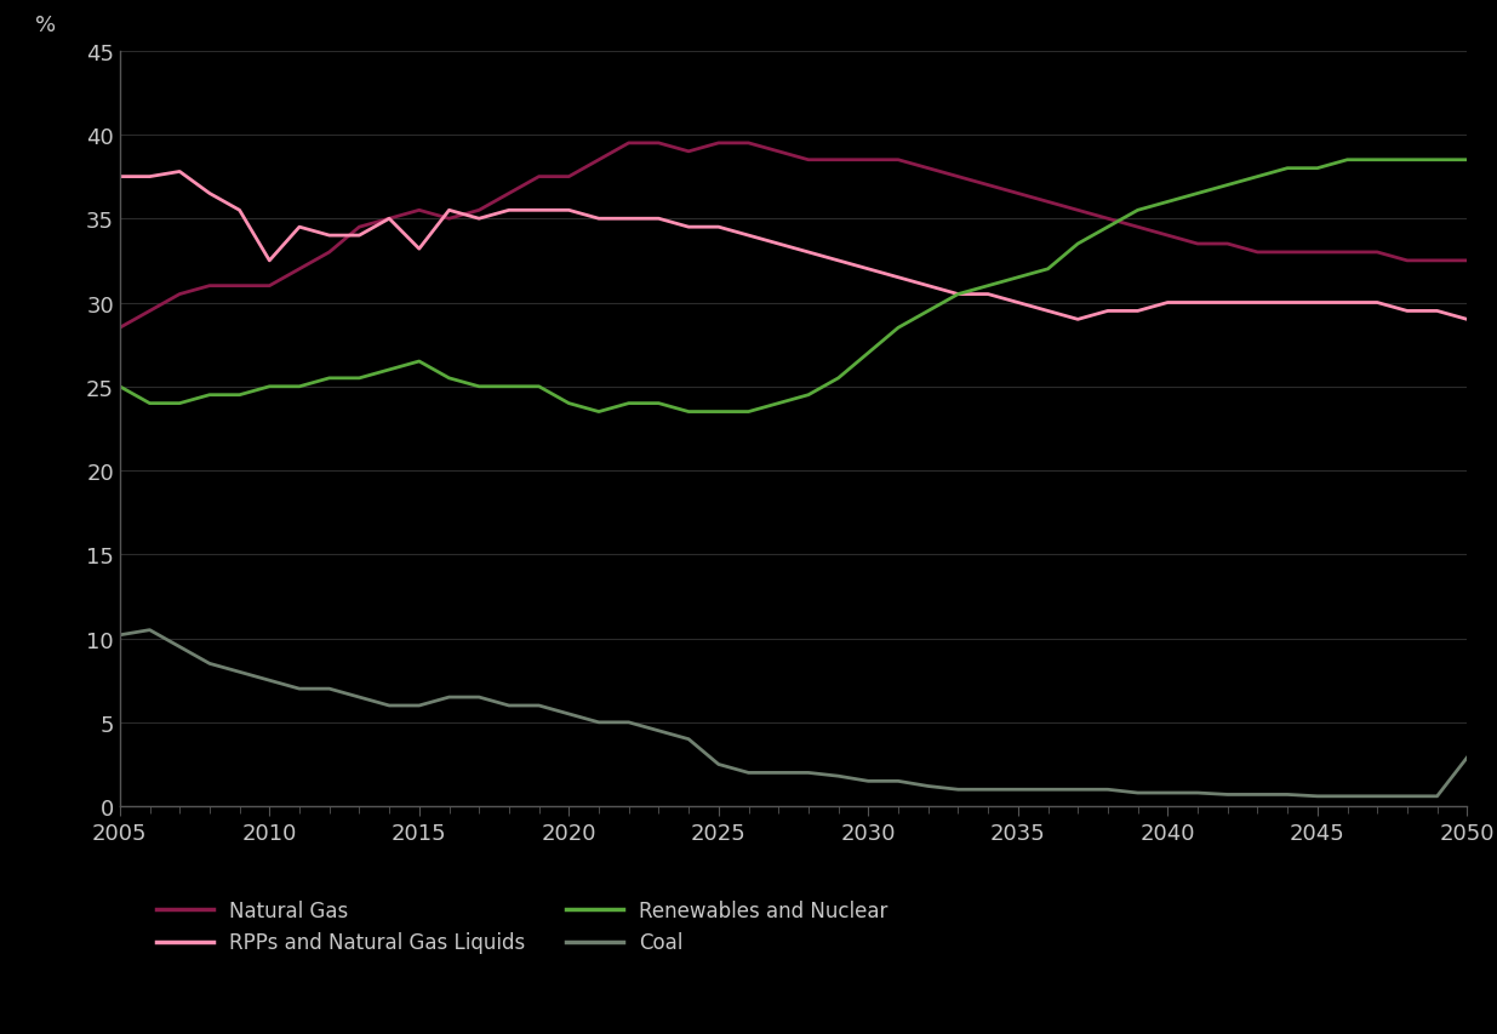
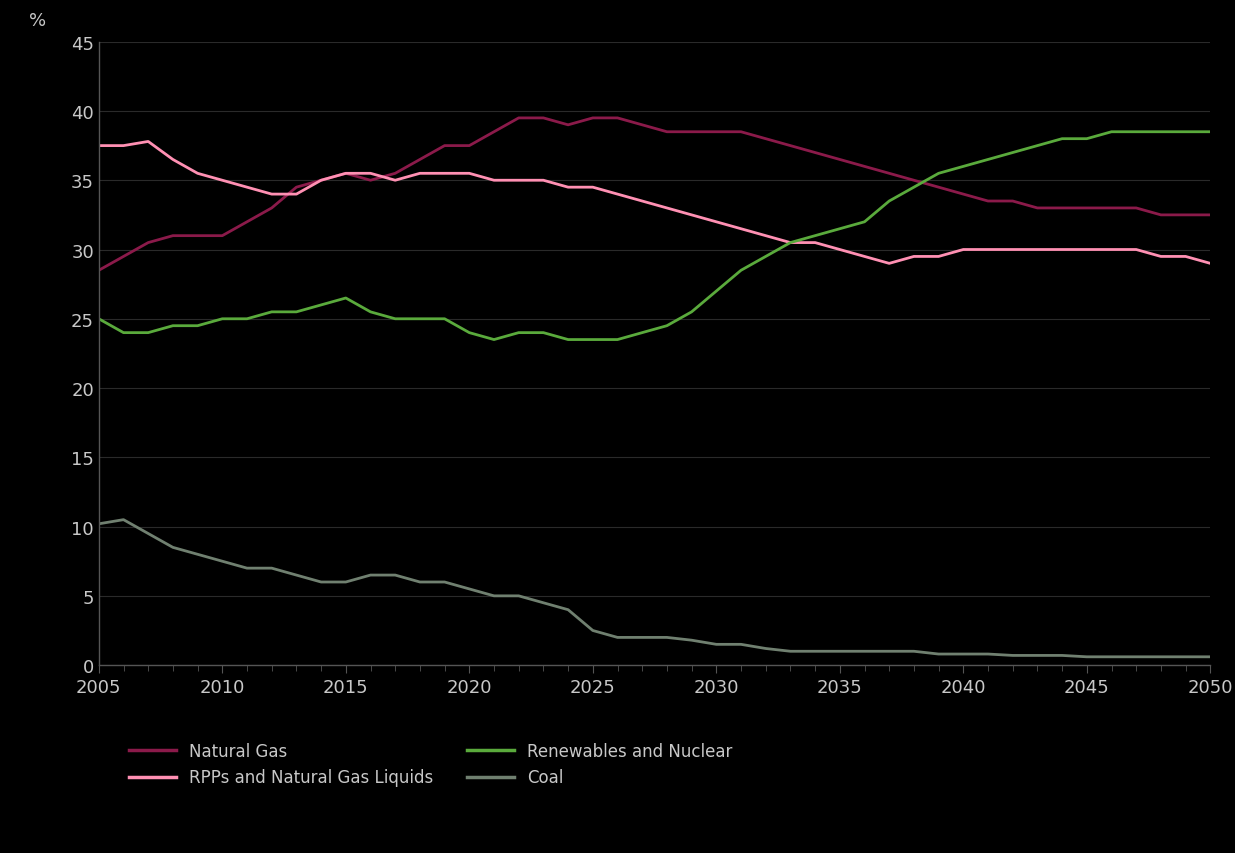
RPPs and Natural Gas Liquids/2010: 32.5 -> 35.0
RPPs and Natural Gas Liquids/2015: 33.2 -> 35.5
Coal/2050: 2.9 -> 0.6
